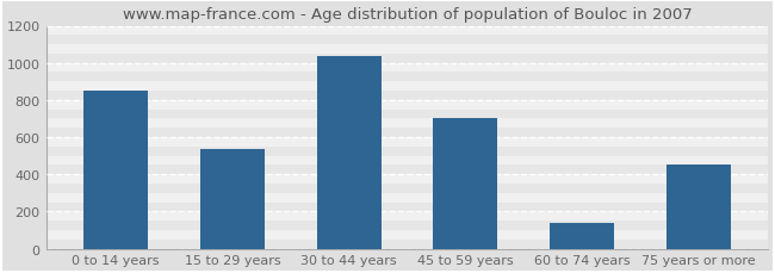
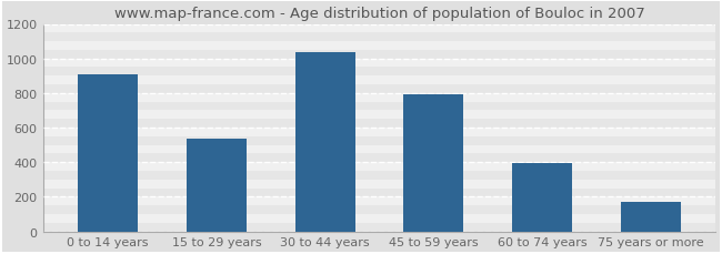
0 to 14 years: 850 -> 910
45 to 59 years: 700 -> 790
60 to 74 years: 140 -> 400
75 years or more: 450 -> 170
